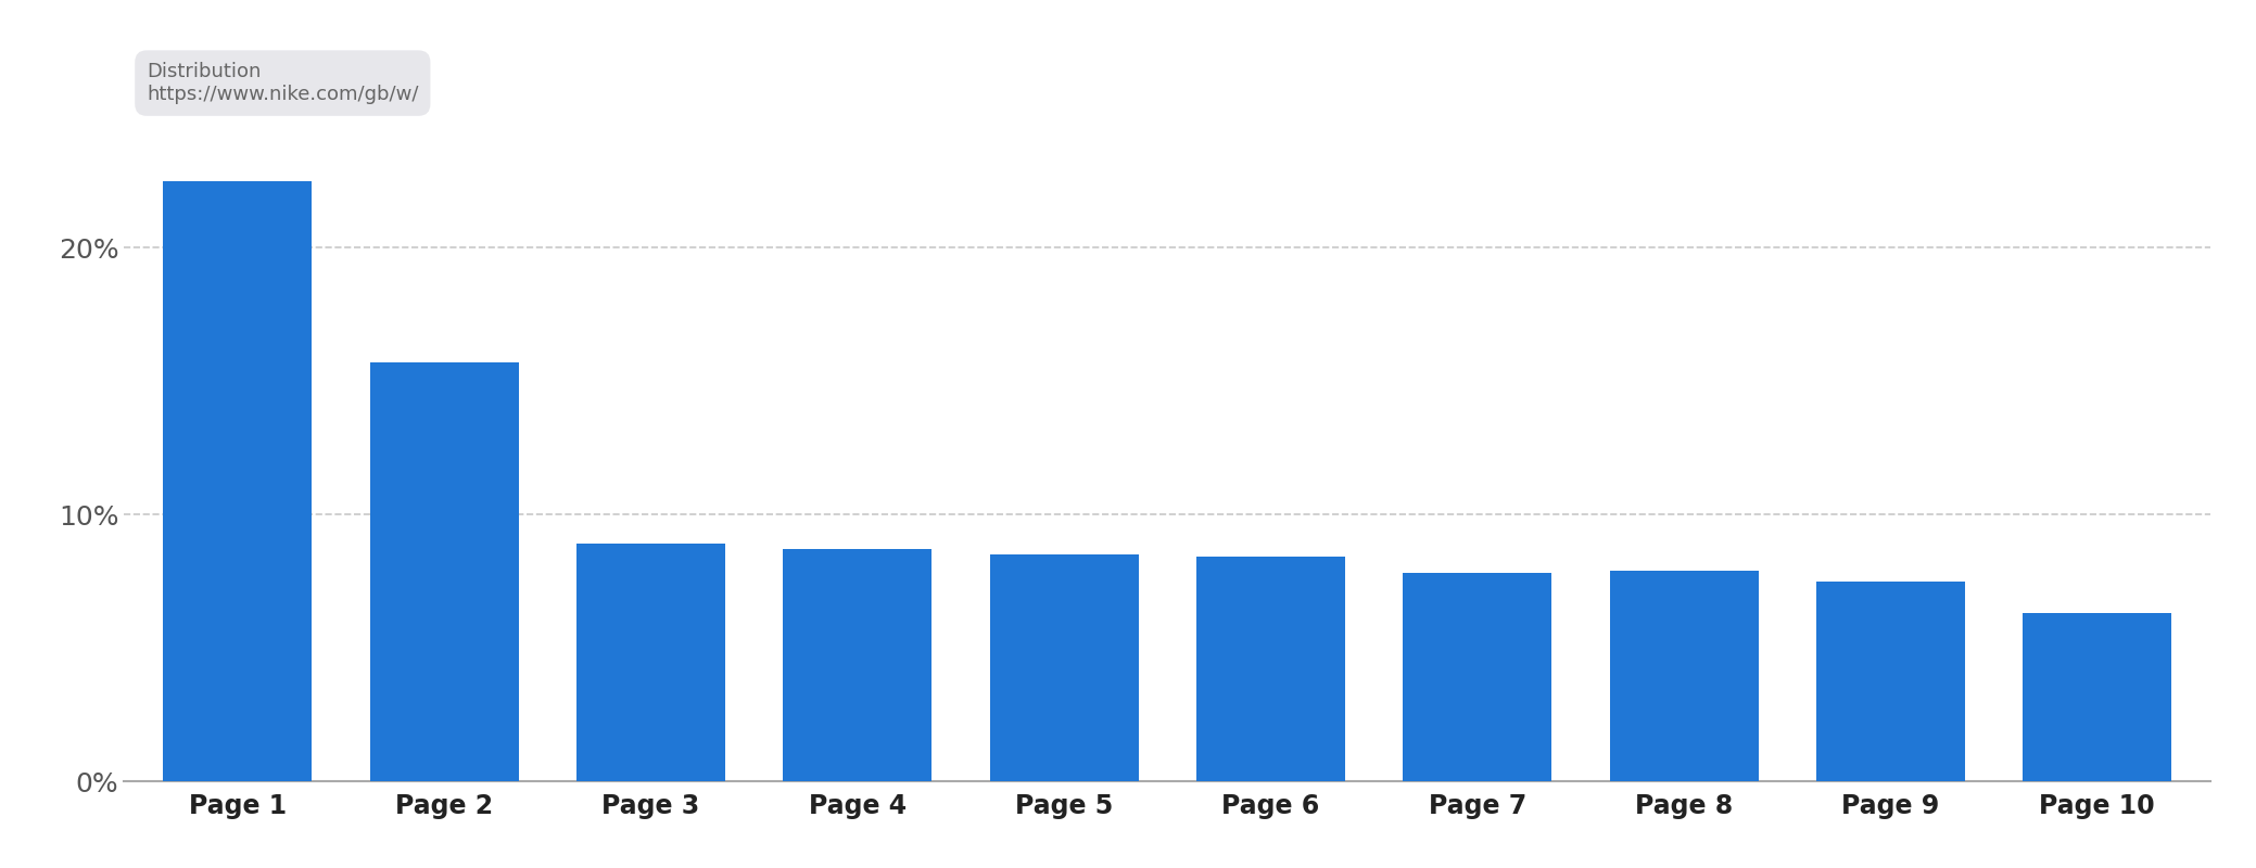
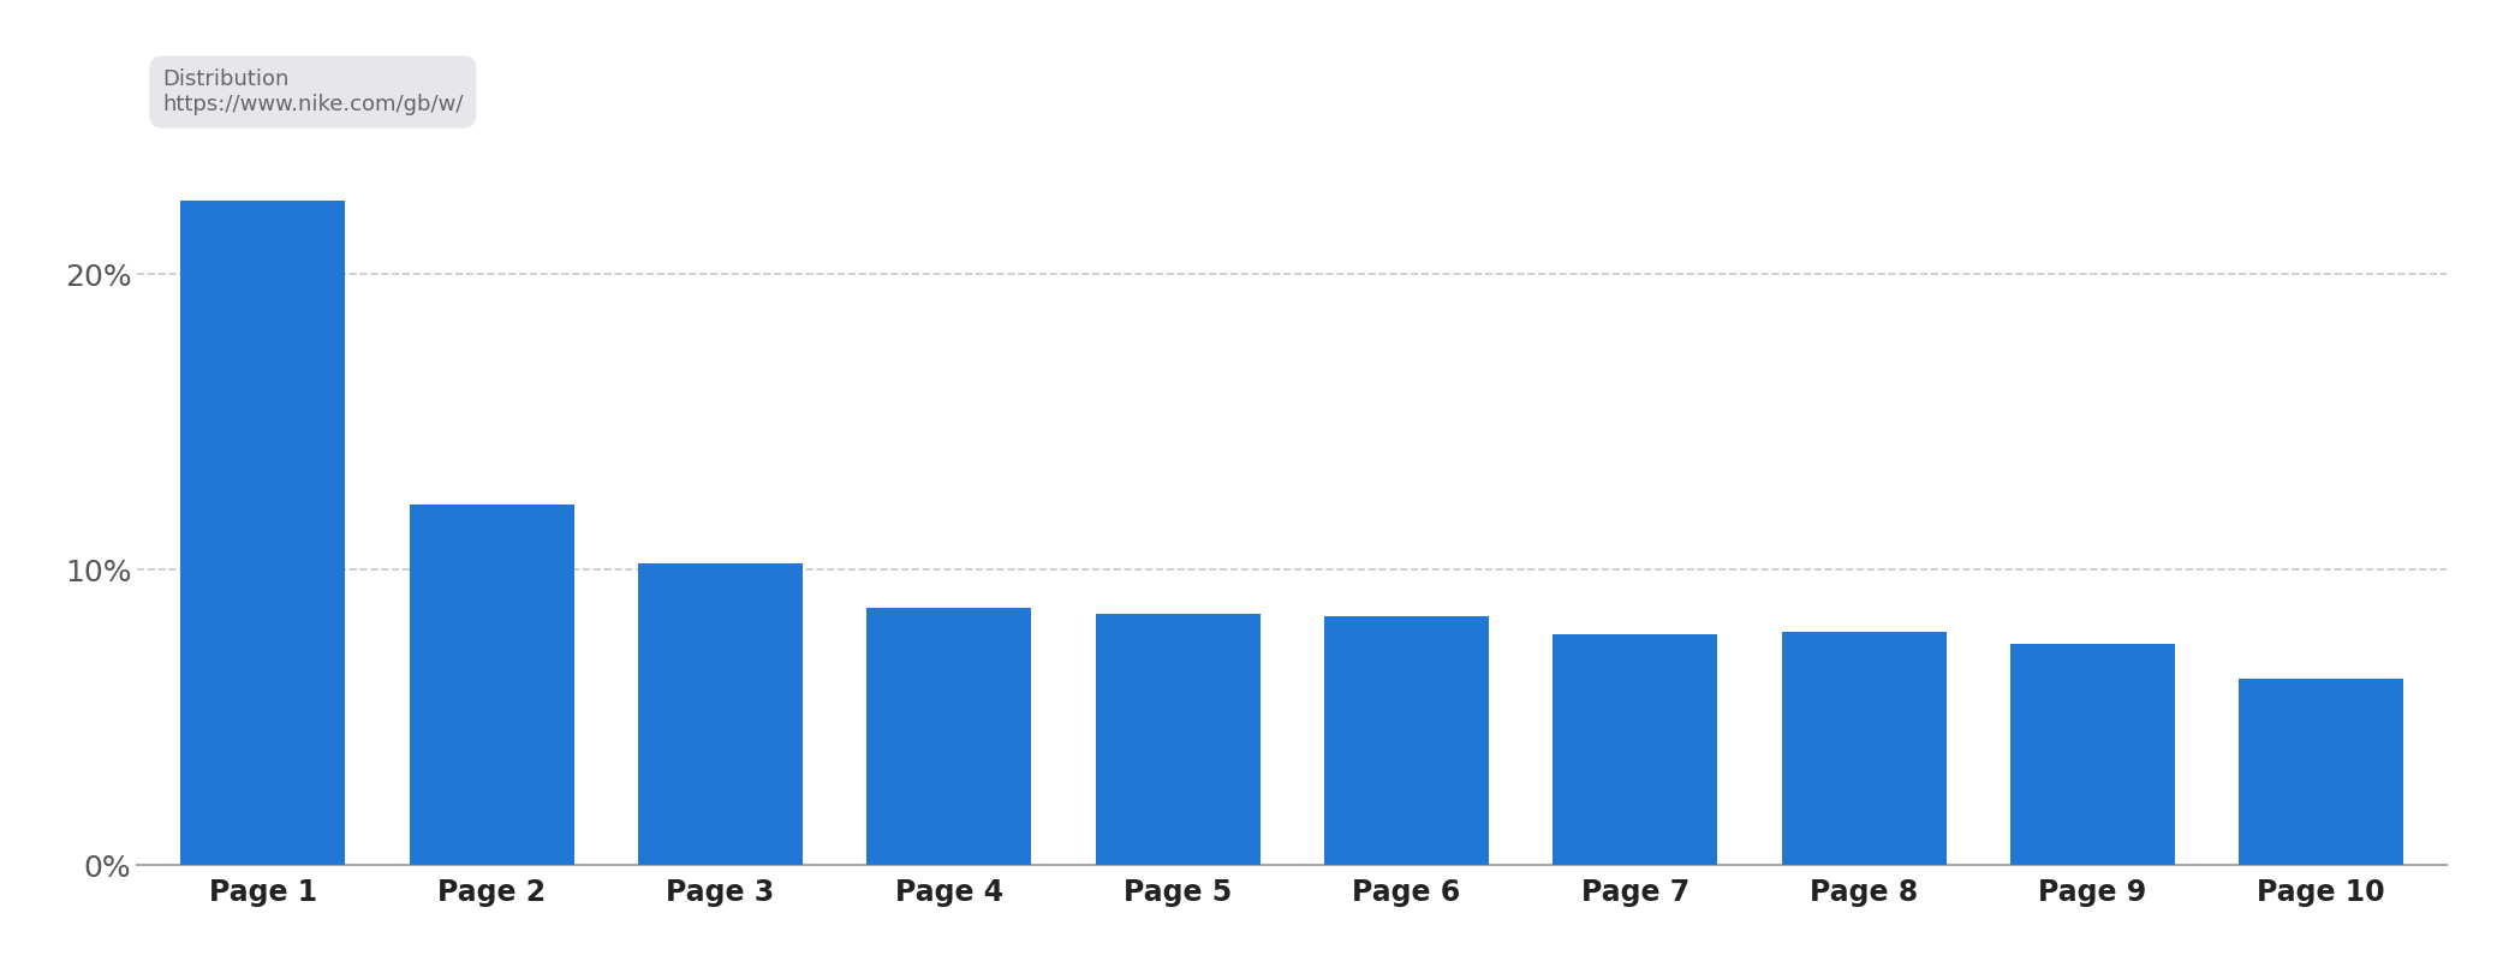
Page 2: 15.7% -> 12.2%
Page 3: 8.9% -> 10.2%
